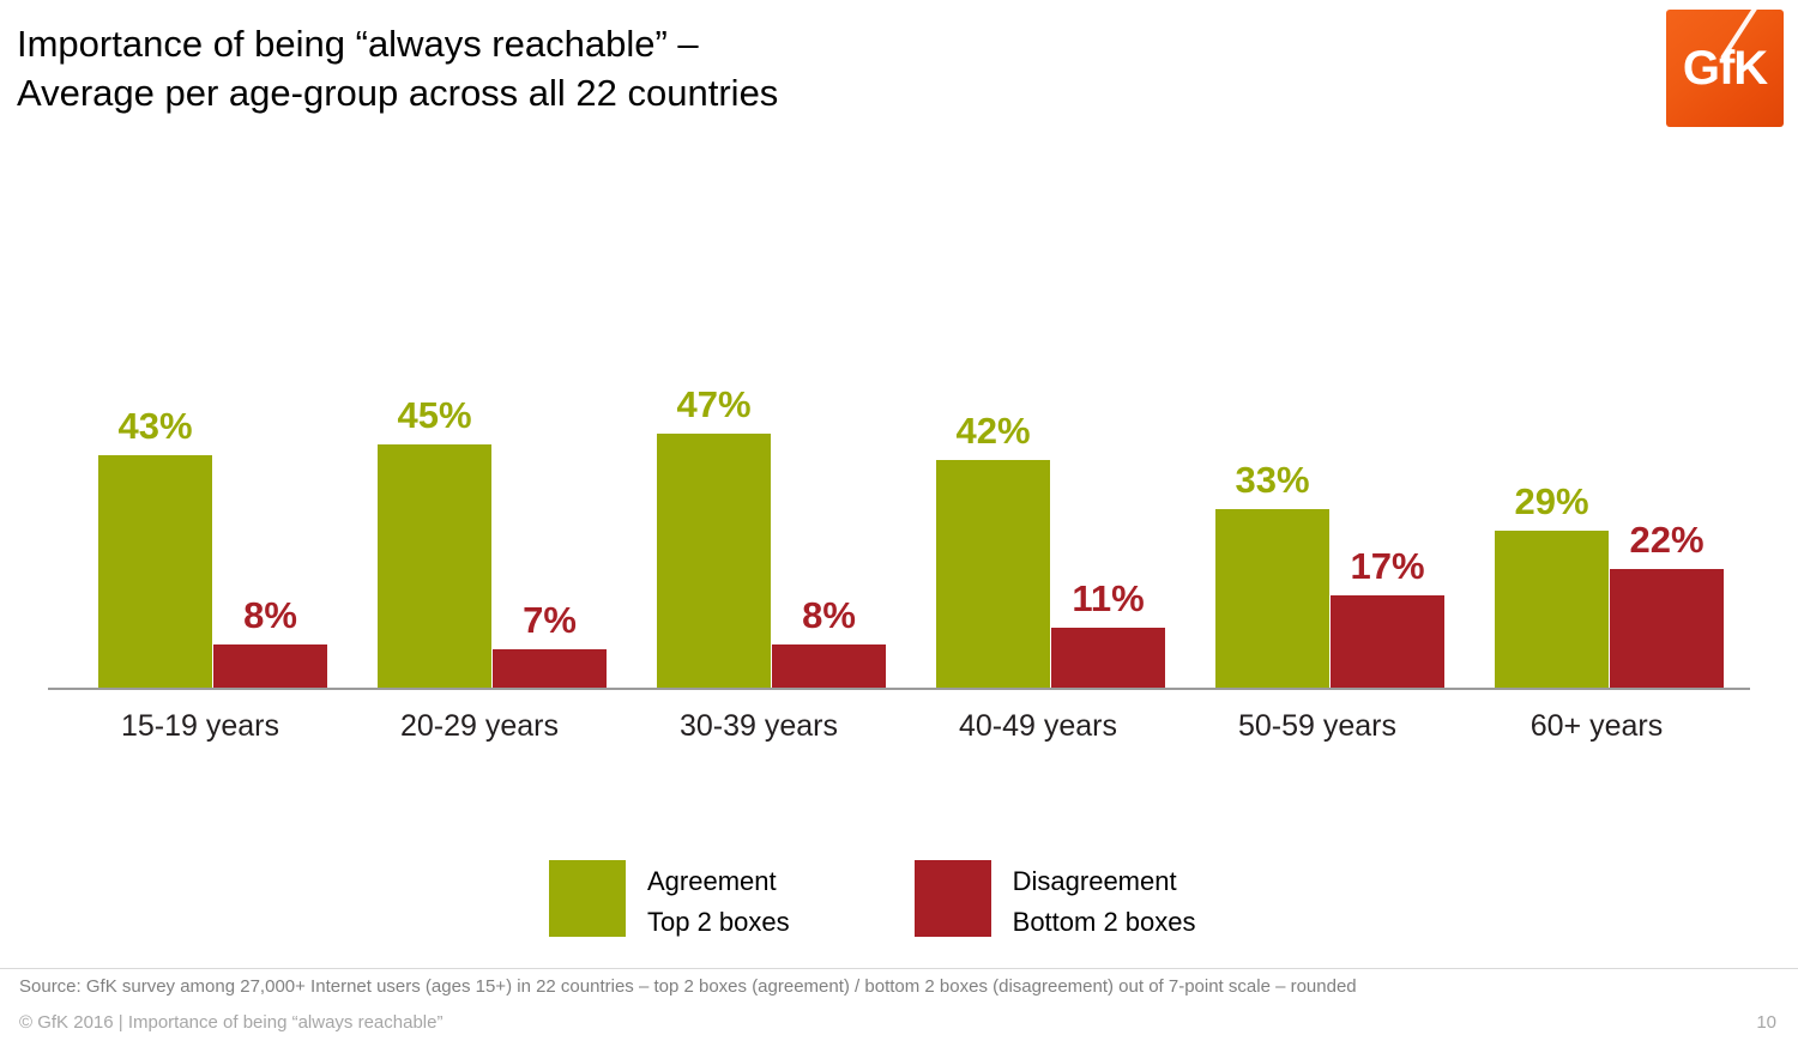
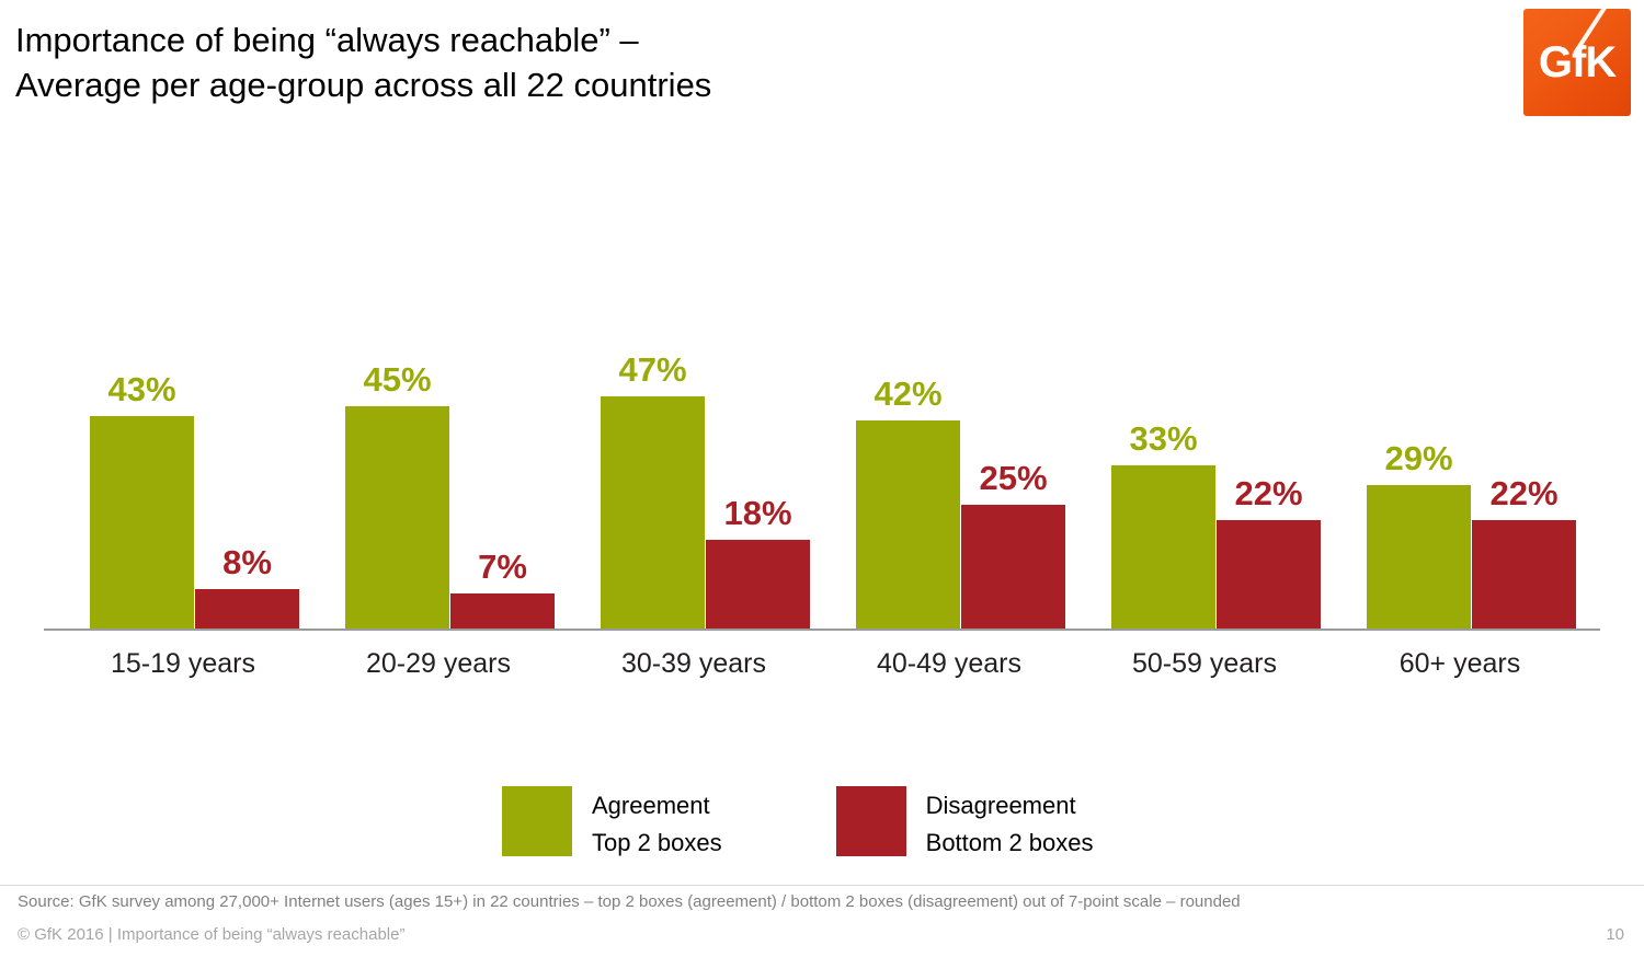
Disagreement Bottom 2 boxes/30-39 years: 8% -> 18%
Disagreement Bottom 2 boxes/40-49 years: 11% -> 25%
Disagreement Bottom 2 boxes/50-59 years: 17% -> 22%
